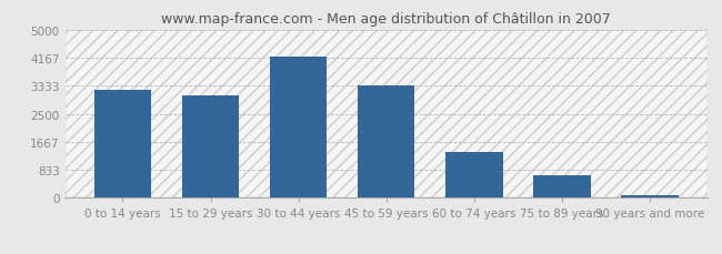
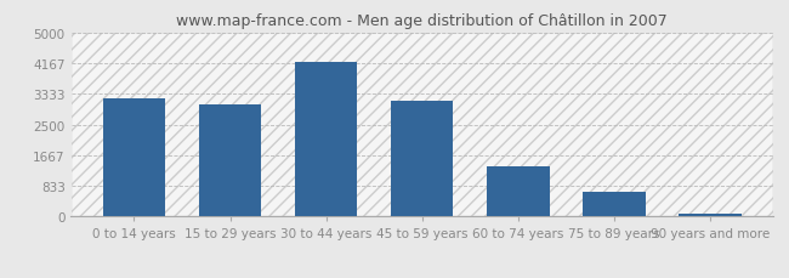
45 to 59 years: 3350 -> 3150
